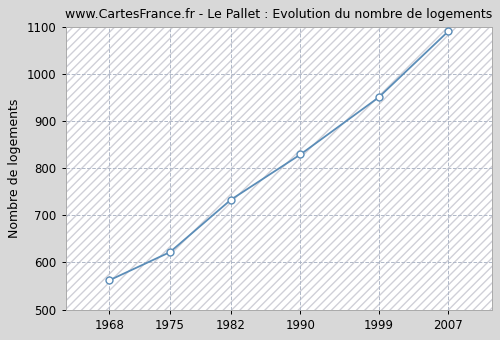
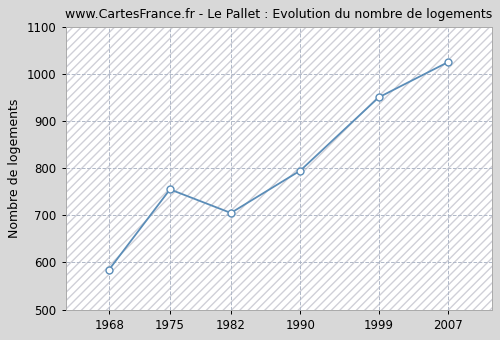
1968: 562 -> 585
1975: 622 -> 755
1982: 733 -> 705
1990: 829 -> 795
2007: 1090 -> 1025
